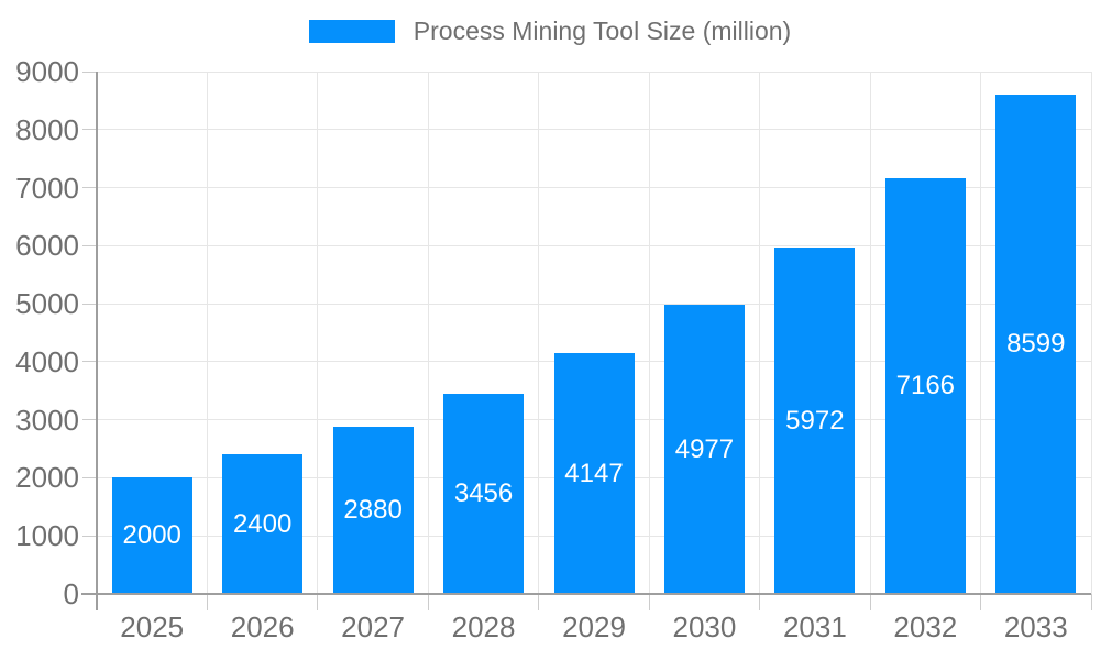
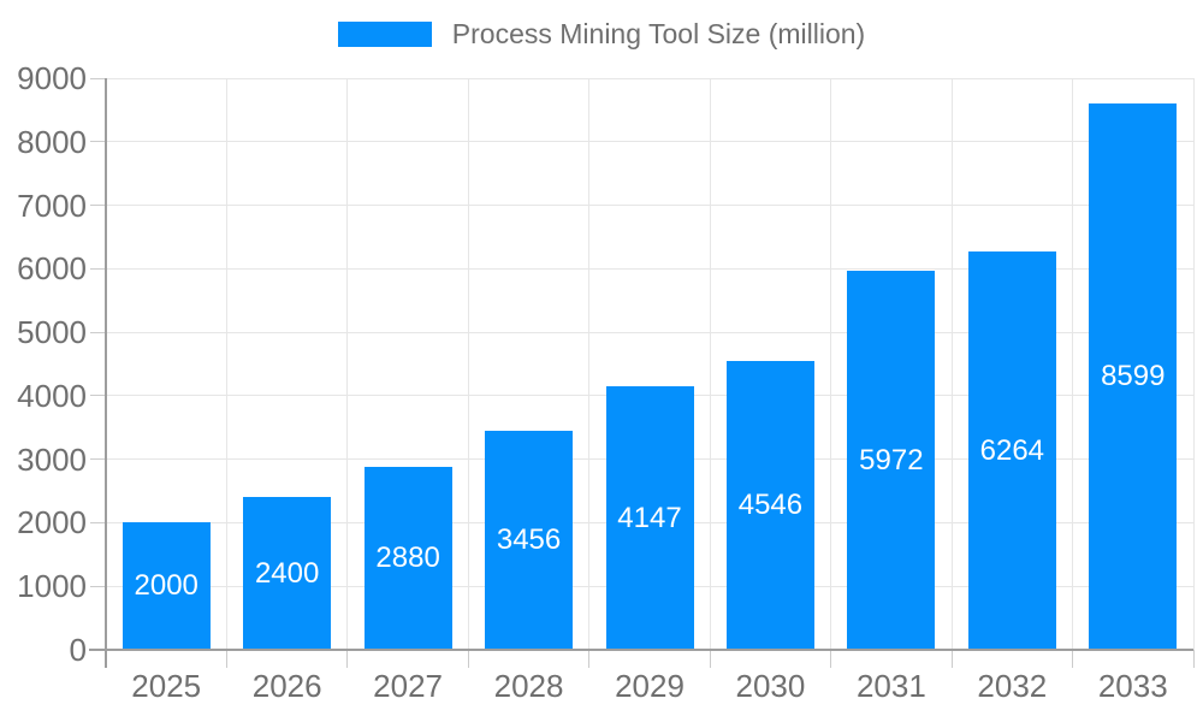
2030: 4977 -> 4546
2032: 7166 -> 6264
